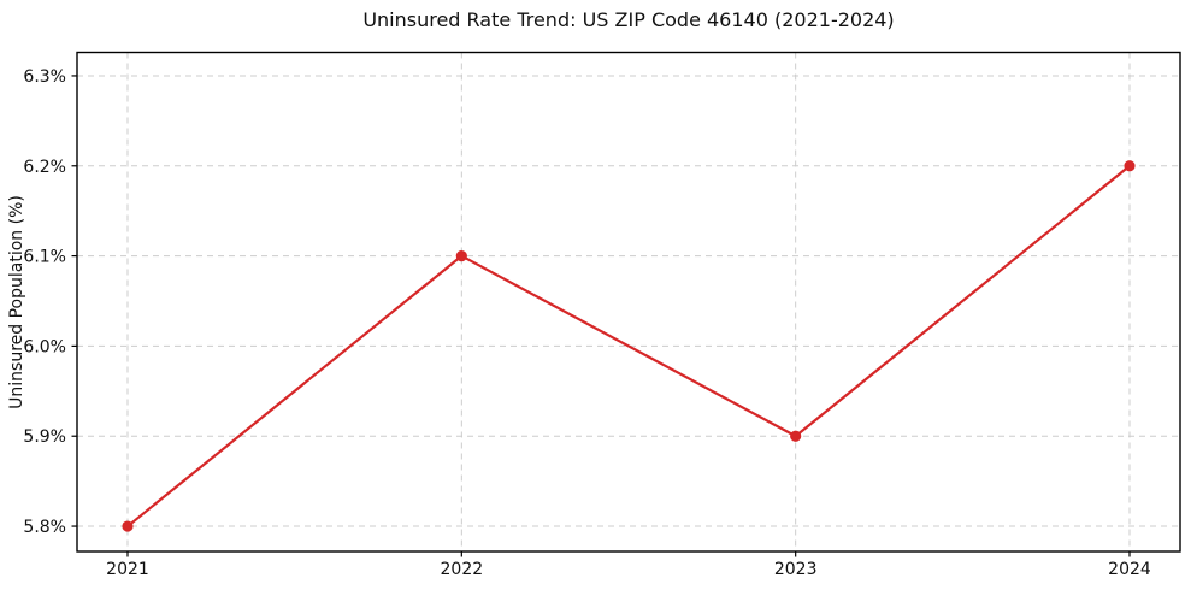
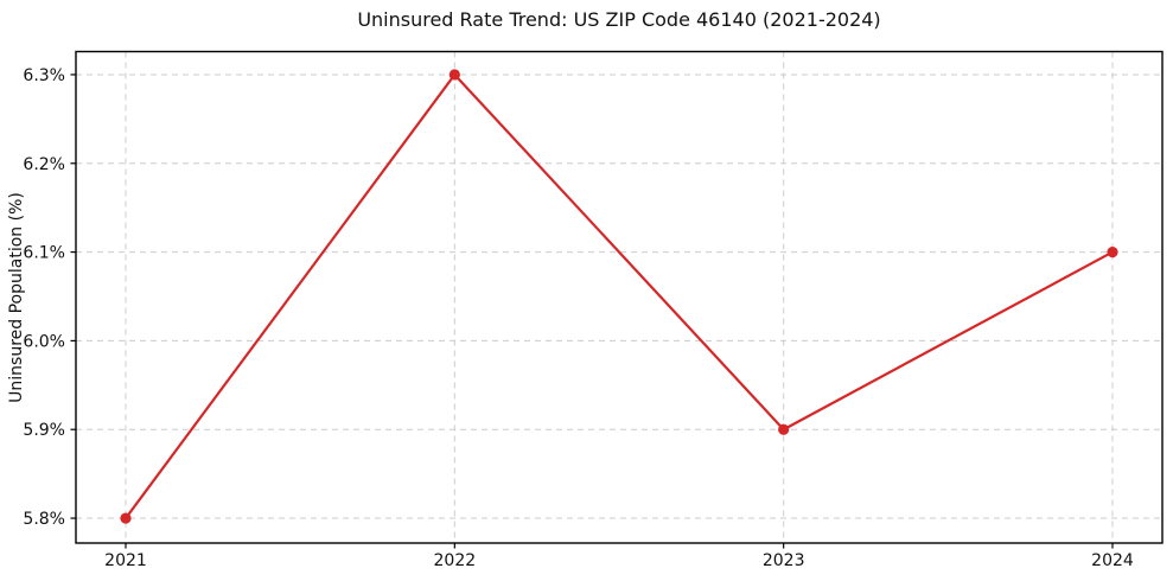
2022: 6.1% -> 6.3%
2024: 6.2% -> 6.1%
